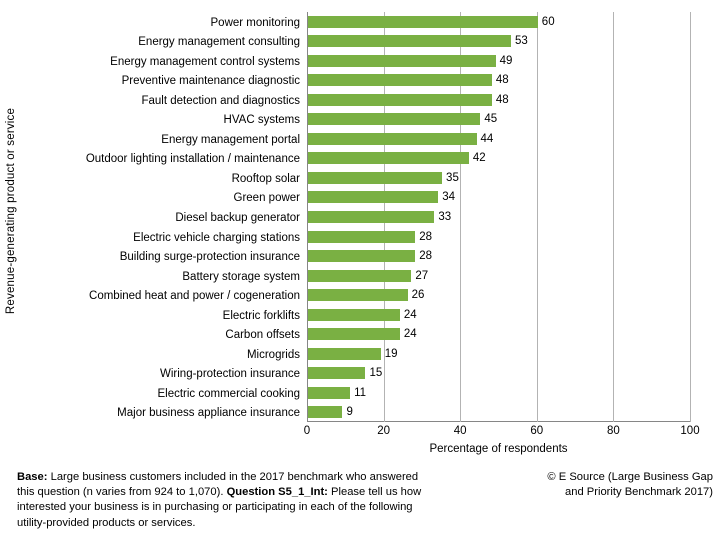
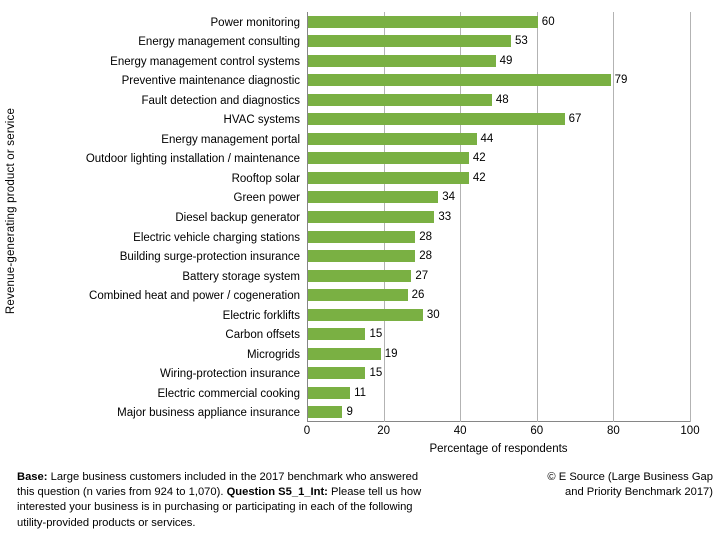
Preventive maintenance diagnostic: 48 -> 79
HVAC systems: 45 -> 67
Rooftop solar: 35 -> 42
Electric forklifts: 24 -> 30
Carbon offsets: 24 -> 15
